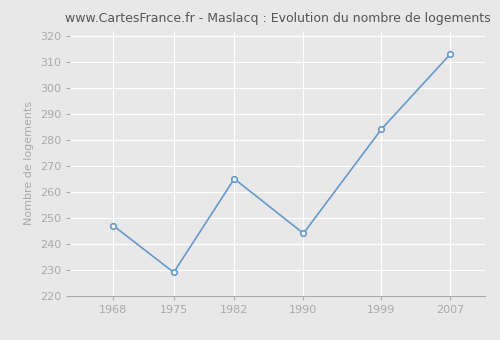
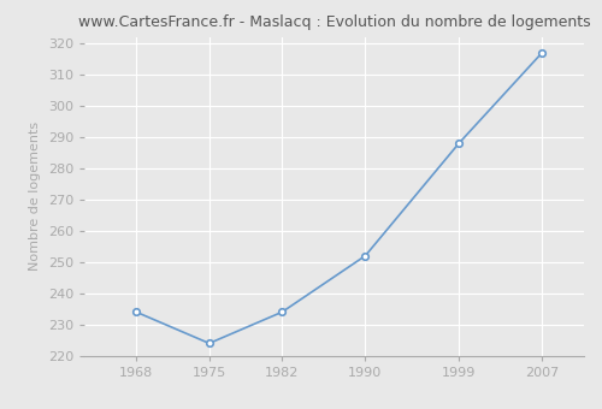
1968: 247 -> 234
1975: 229 -> 224
1982: 265 -> 234
1990: 244 -> 252
1999: 284 -> 288
2007: 313 -> 317
